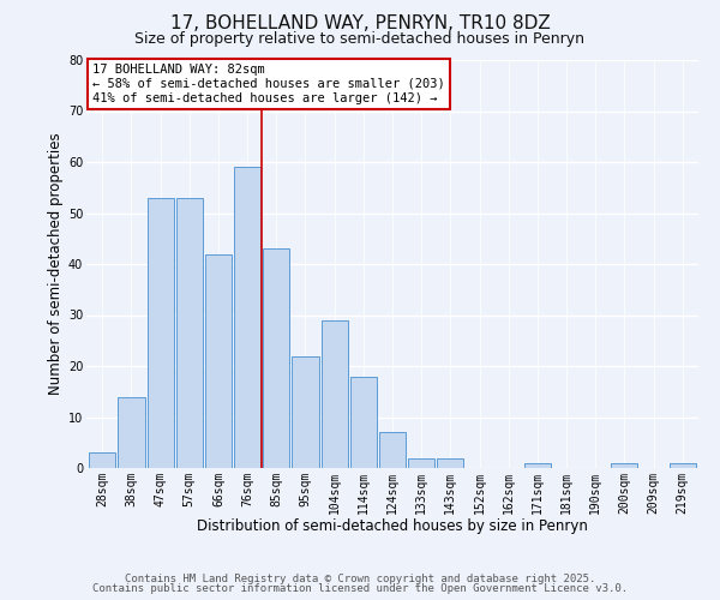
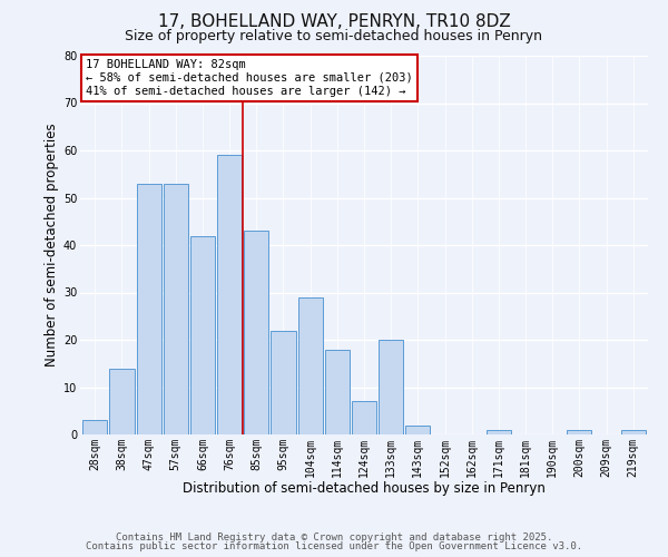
133sqm: 2 -> 20
